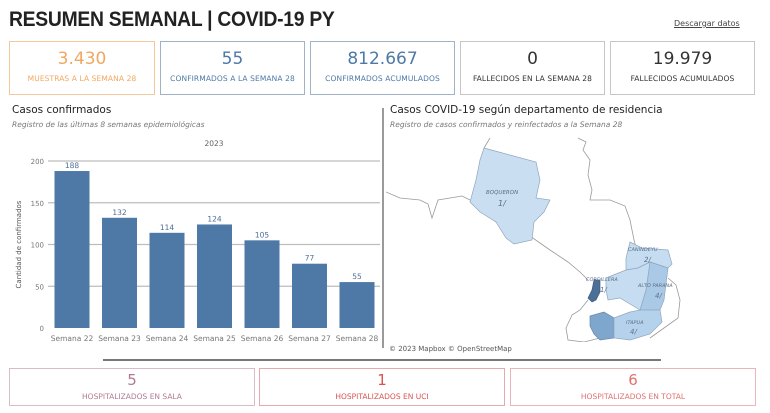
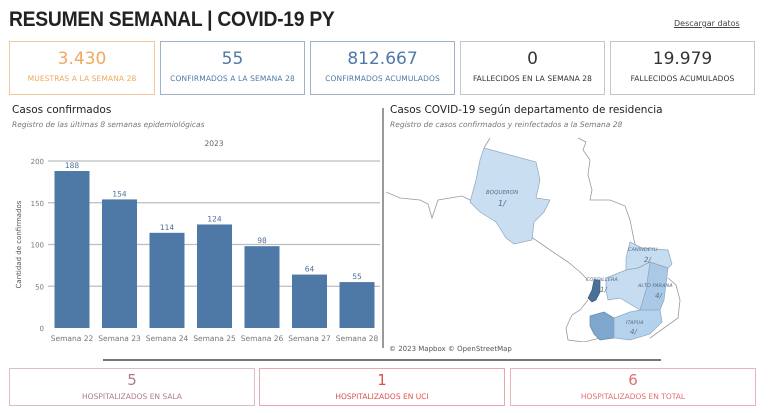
Semana 23: 132 -> 154
Semana 26: 105 -> 98
Semana 27: 77 -> 64
